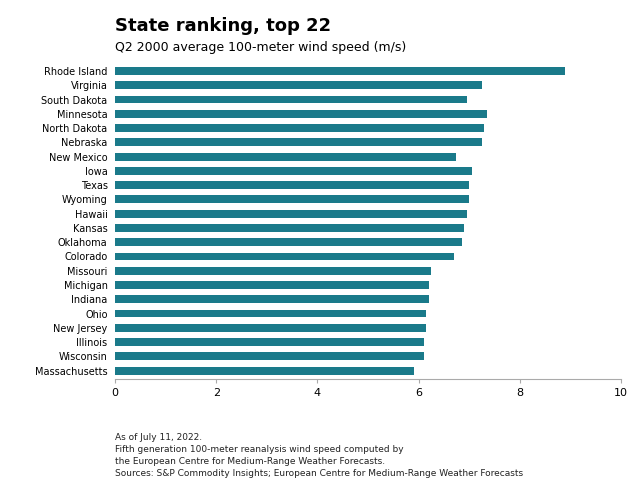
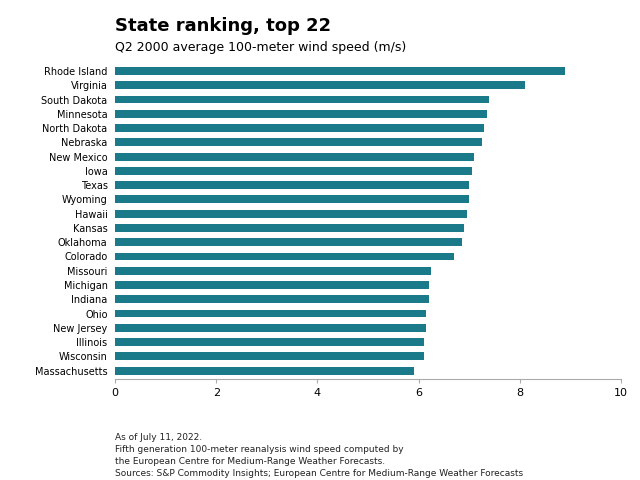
Virginia: 7.26 -> 8.10
South Dakota: 6.96 -> 7.40
New Mexico: 6.74 -> 7.10
